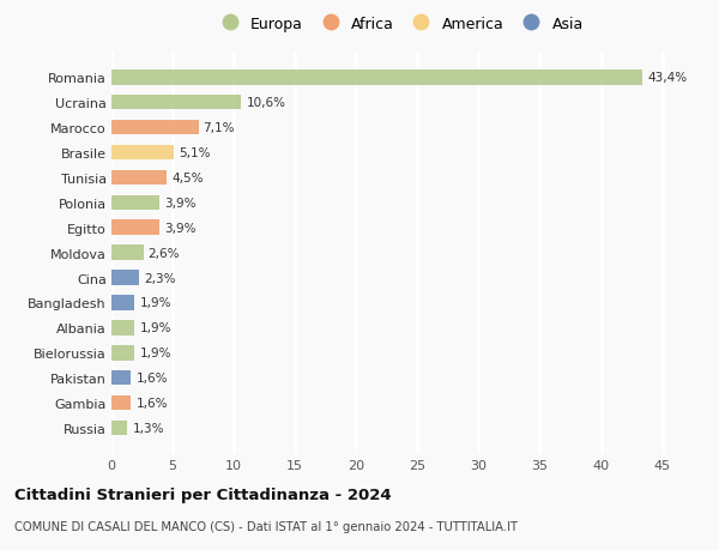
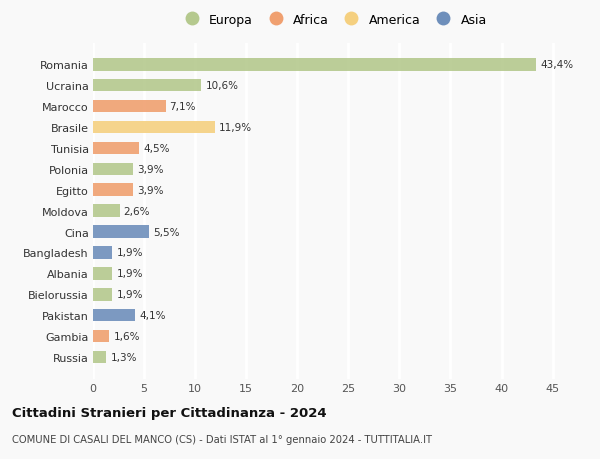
Brasile: 5,1% -> 11,9%
Cina: 2,3% -> 5,5%
Pakistan: 1,6% -> 4,1%
